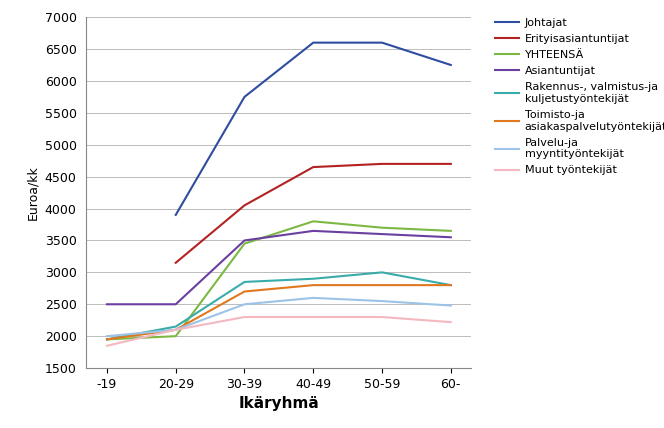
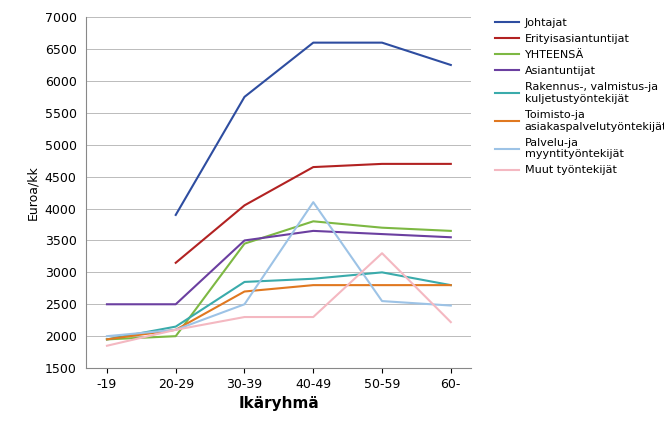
Palvelu-ja myyntityöntekijät/40-49: 2600 -> 4100
Muut työntekijät/50-59: 2300 -> 3300
